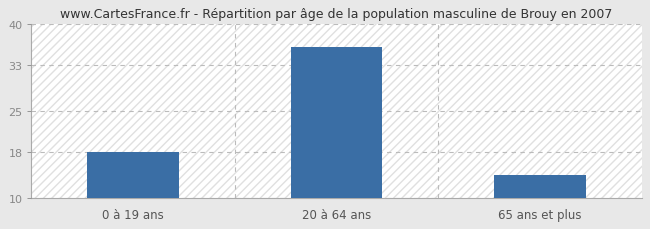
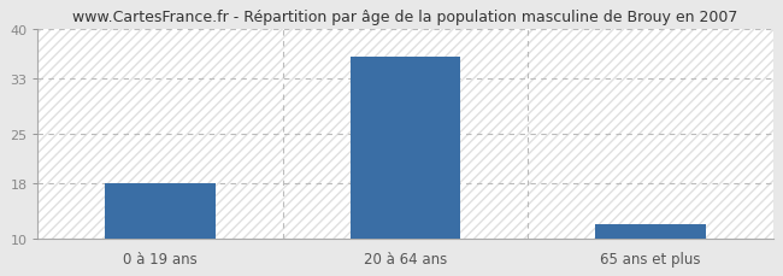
65 ans et plus: 14 -> 12
